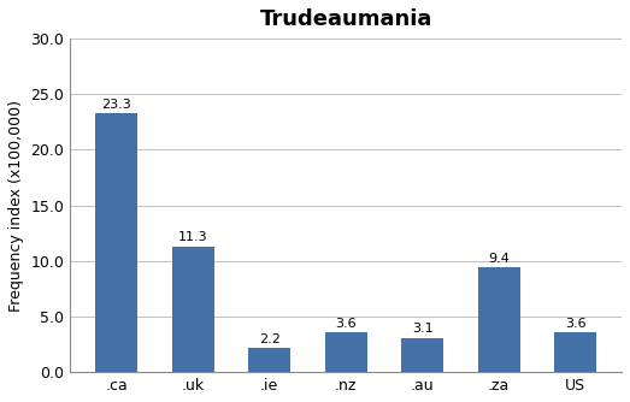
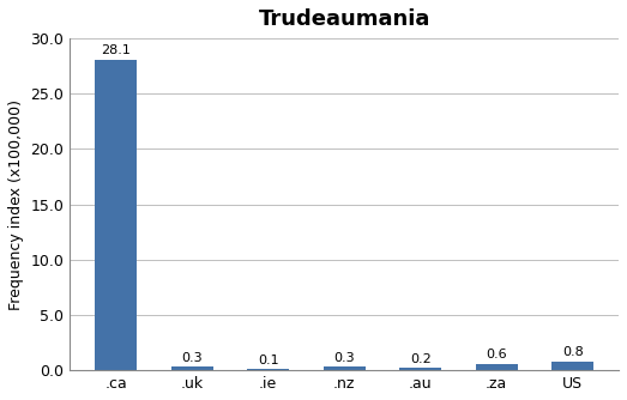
.ca: 23.3 -> 28.1
.uk: 11.3 -> 0.3
.ie: 2.2 -> 0.1
.nz: 3.6 -> 0.3
.au: 3.1 -> 0.2
.za: 9.4 -> 0.6
US: 3.6 -> 0.8
